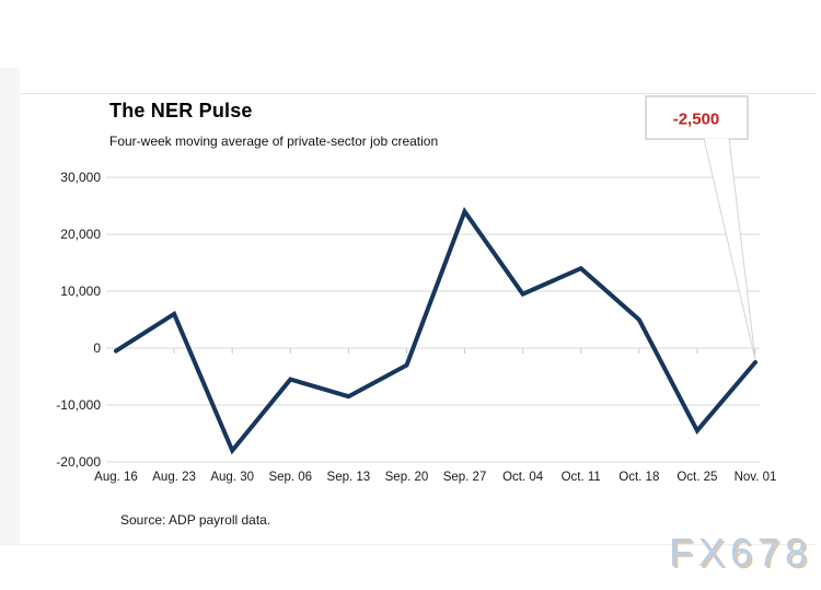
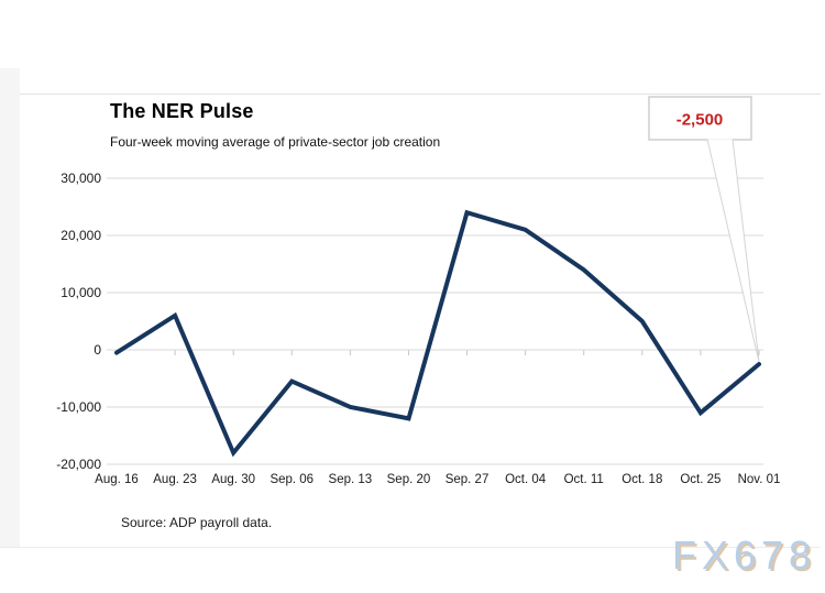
Sep. 13: -8000 -> -10000
Sep. 20: -3000 -> -12000
Oct. 04: 10000 -> 21000
Oct. 25: -14000 -> -11000
